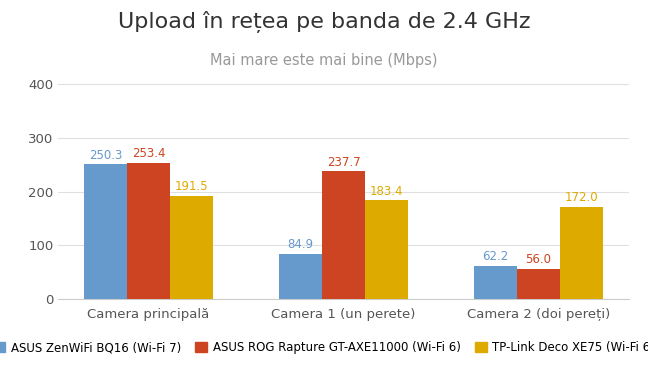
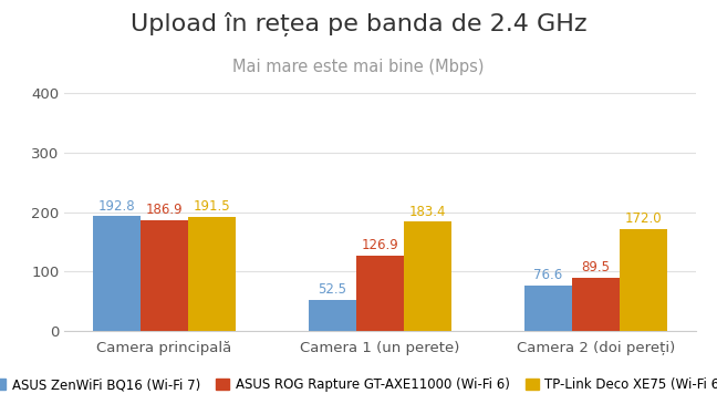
ASUS ZenWiFi BQ16 (Wi-Fi 7)/Camera principală: 250.3 -> 192.8
ASUS ROG Rapture GT-AXE11000 (Wi-Fi 6)/Camera principală: 253.4 -> 186.9
ASUS ZenWiFi BQ16 (Wi-Fi 7)/Camera 1 (un perete): 84.9 -> 52.5
ASUS ROG Rapture GT-AXE11000 (Wi-Fi 6)/Camera 1 (un perete): 237.7 -> 126.9
ASUS ZenWiFi BQ16 (Wi-Fi 7)/Camera 2 (doi pereți): 62.2 -> 76.6
ASUS ROG Rapture GT-AXE11000 (Wi-Fi 6)/Camera 2 (doi pereți): 56.0 -> 89.5
